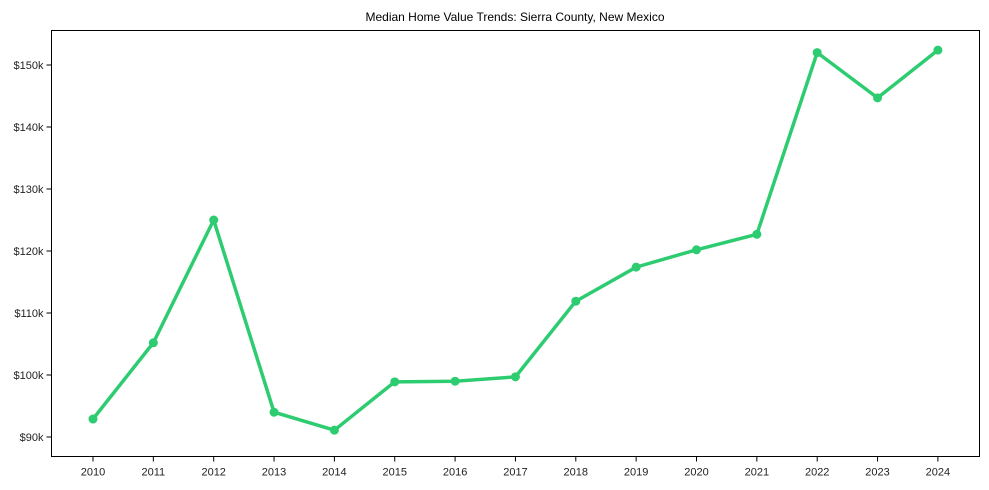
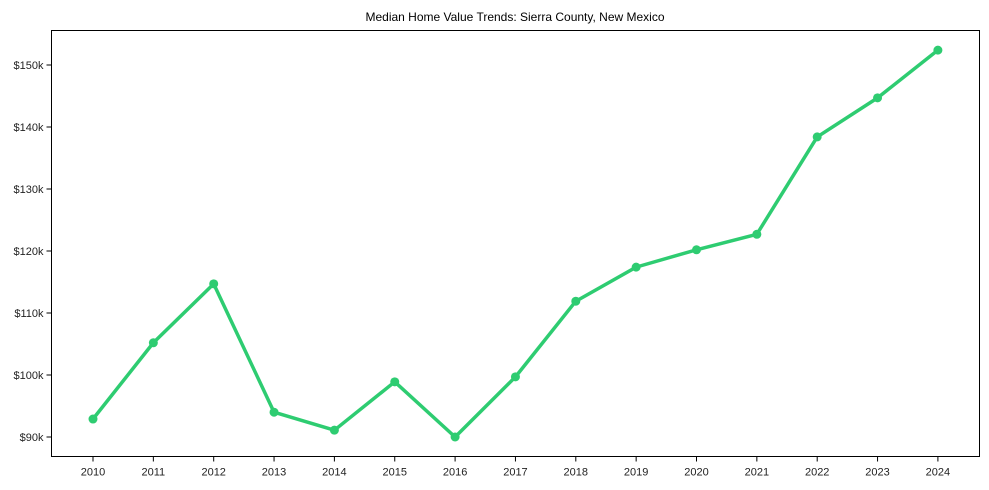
2012: $125k -> $115k
2016: $99k -> $90k
2022: $152k -> $138k
